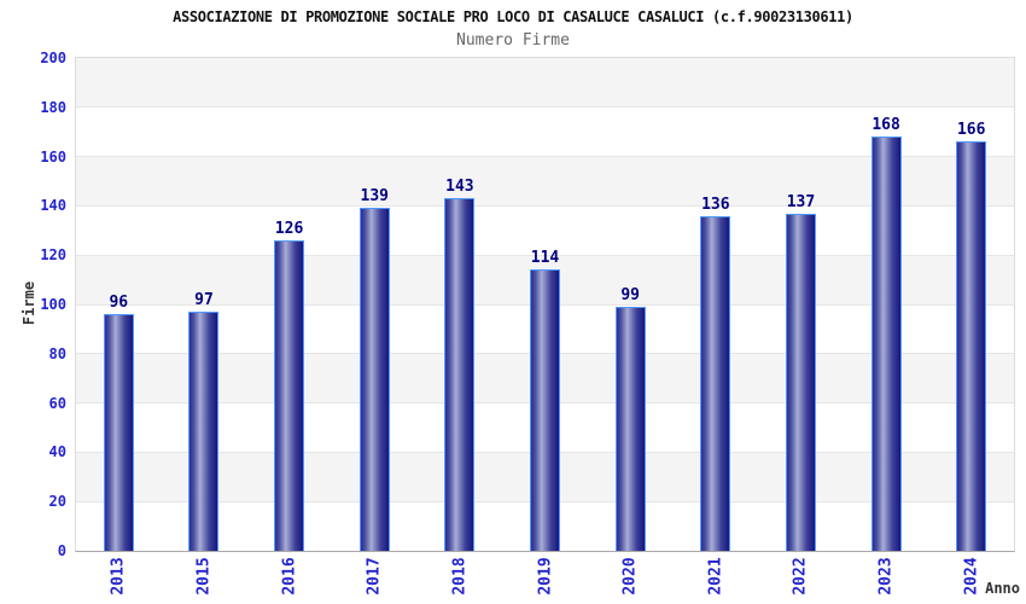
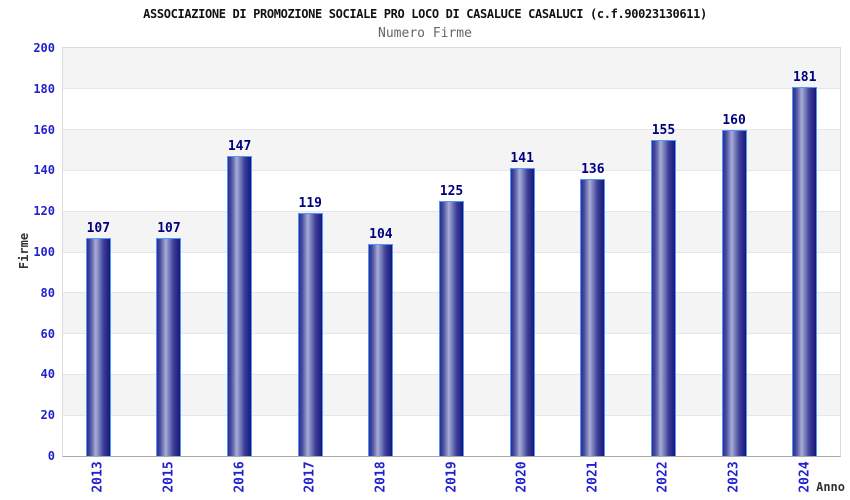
2013: 96 -> 107
2015: 97 -> 107
2016: 126 -> 147
2017: 139 -> 119
2018: 143 -> 104
2019: 114 -> 125
2020: 99 -> 141
2022: 137 -> 155
2023: 168 -> 160
2024: 166 -> 181
